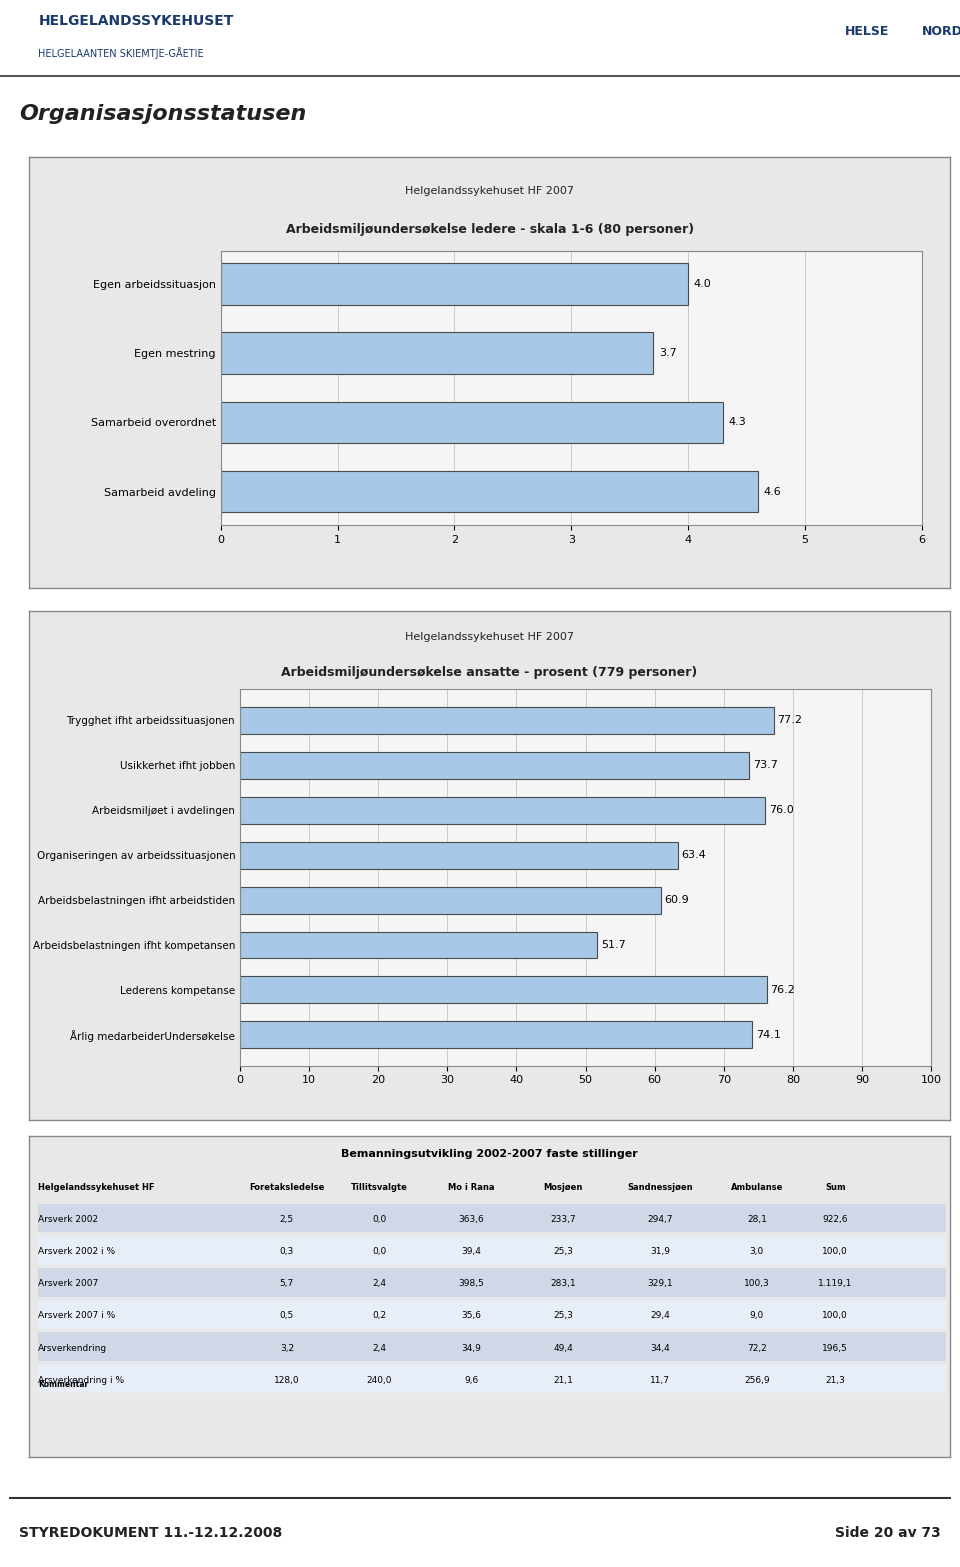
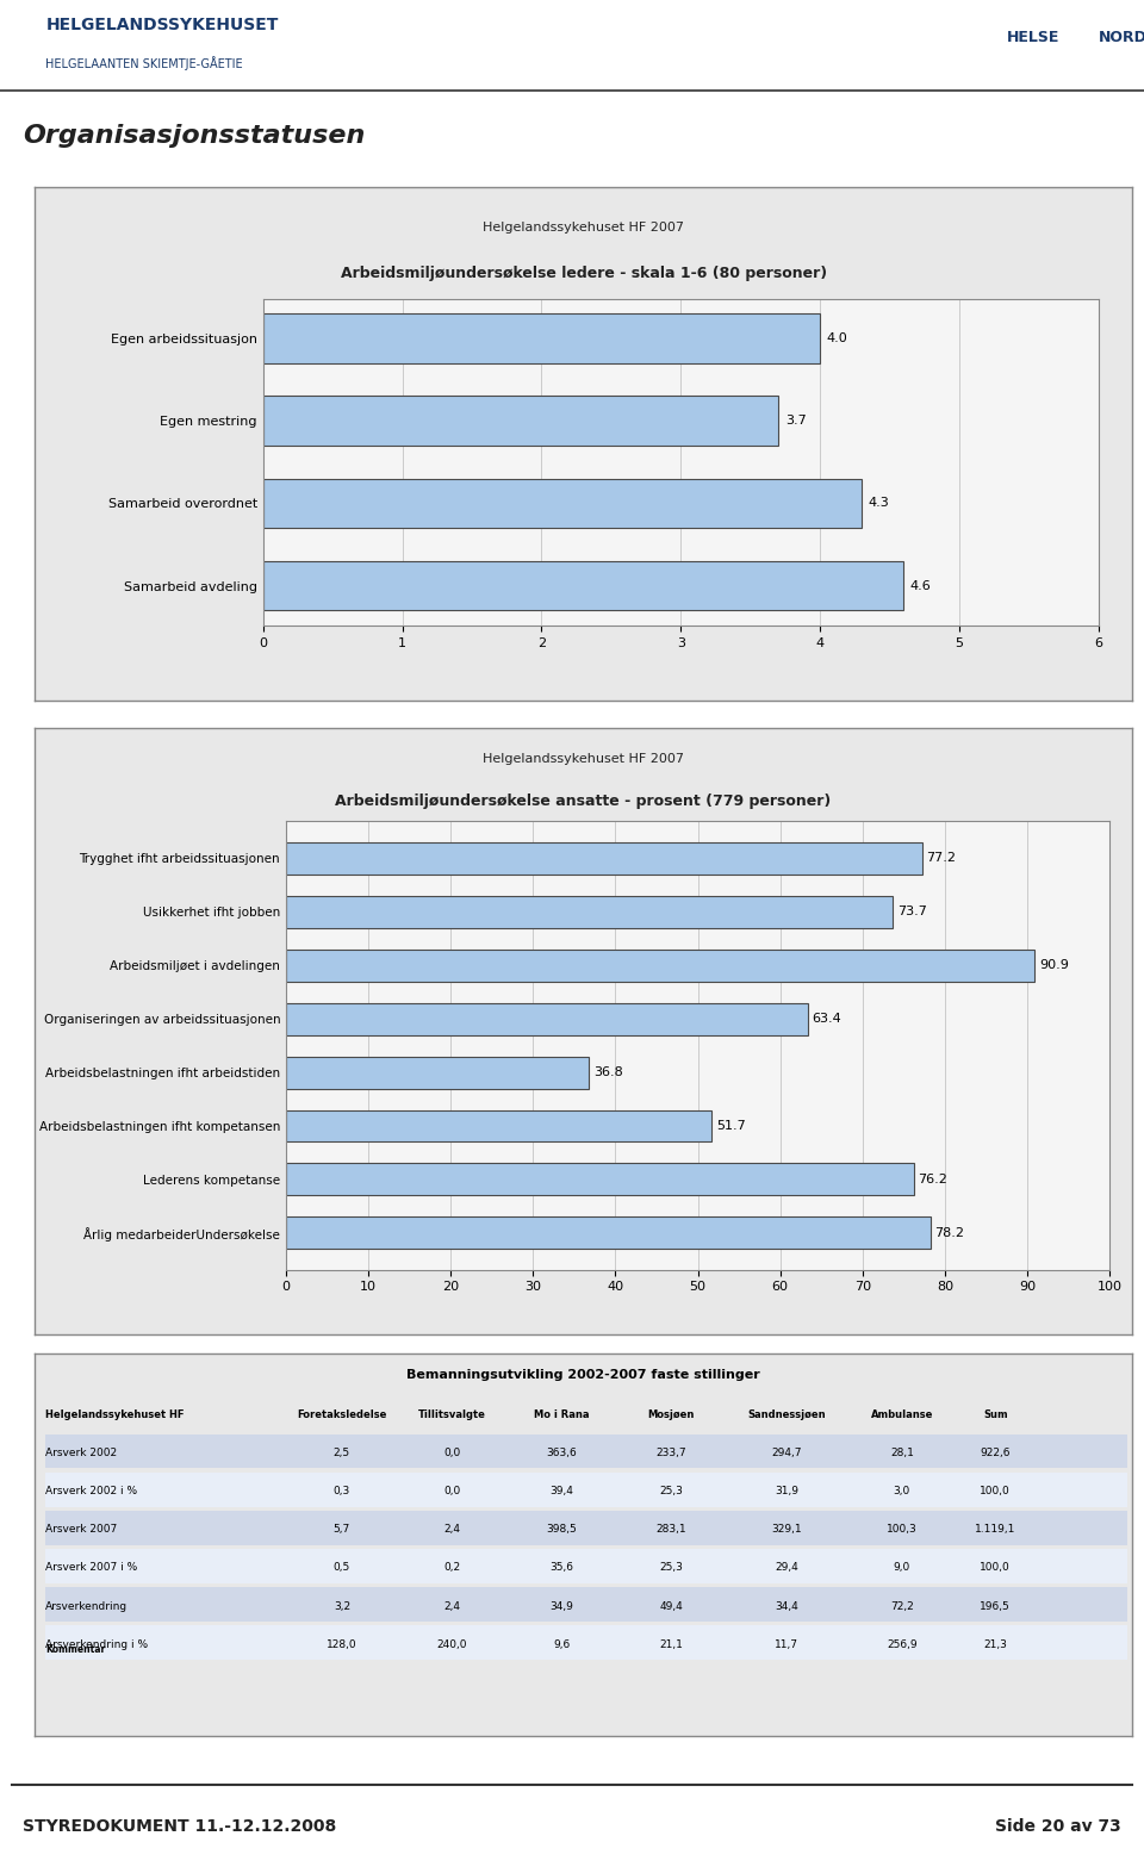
Arbeidsmiljøet i avdelingen: 76.0 -> 90.9
Arbeidsbelastningen ifht arbeidstiden: 60.9 -> 36.8
Årlig medarbeiderUndersøkelse: 74.1 -> 78.2
